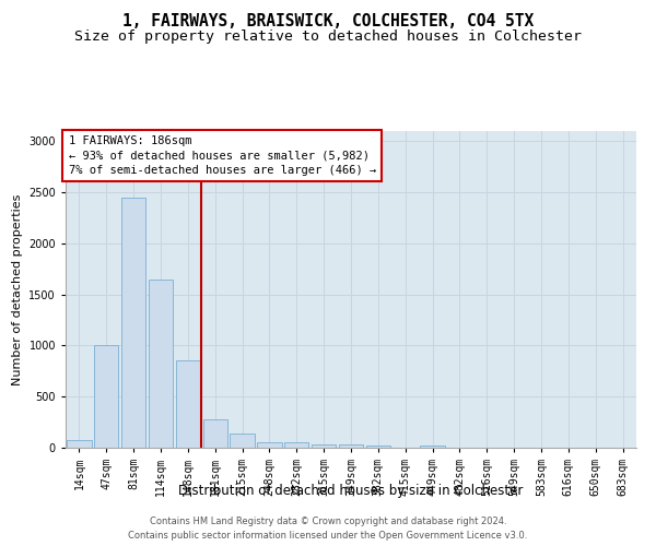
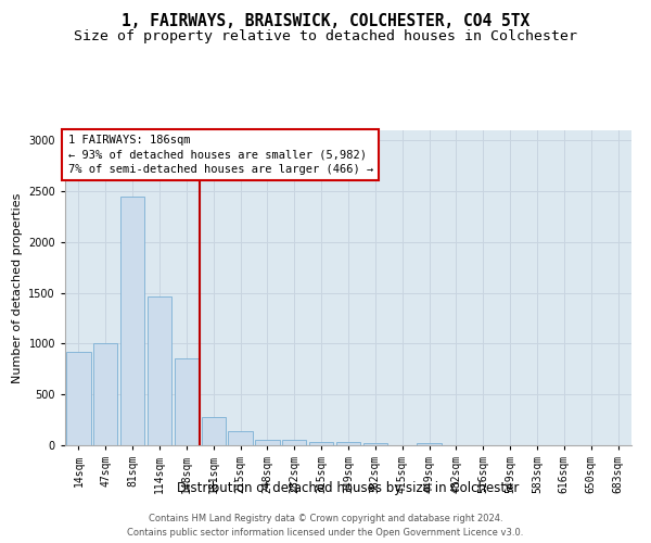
14sqm: 80 -> 920
114sqm: 1650 -> 1460
